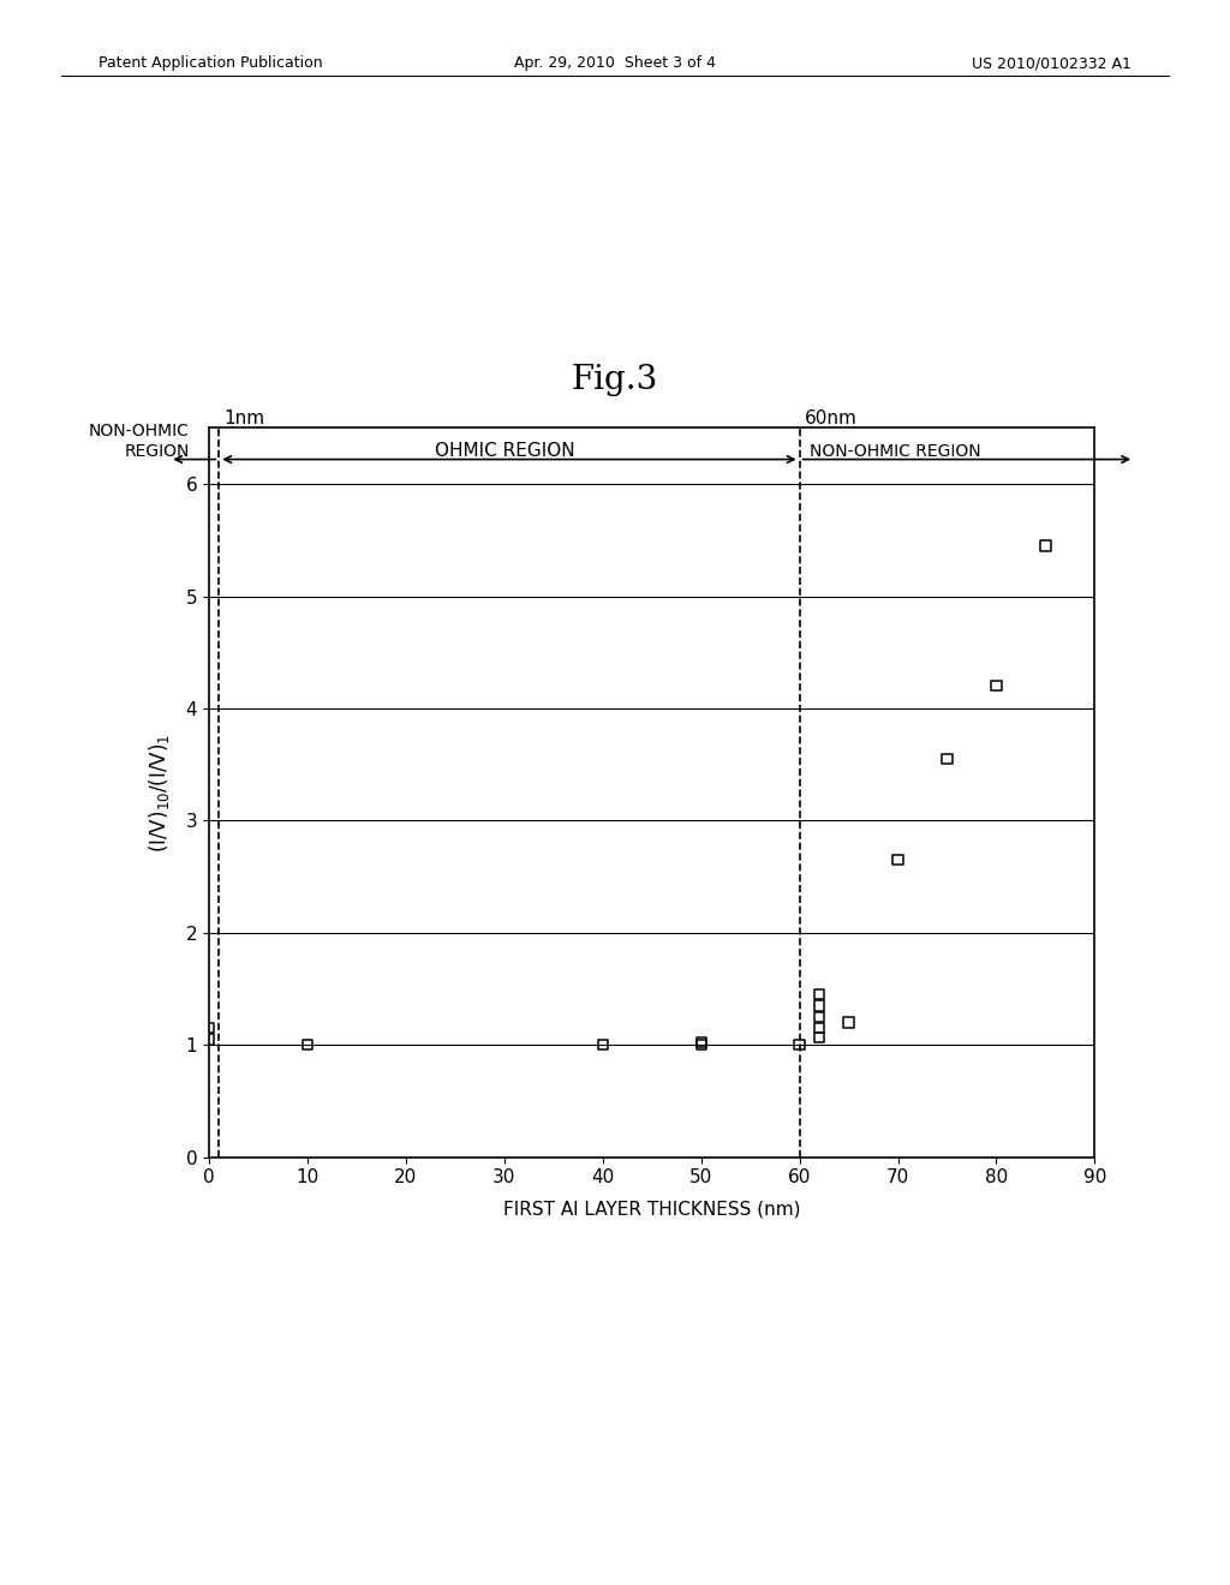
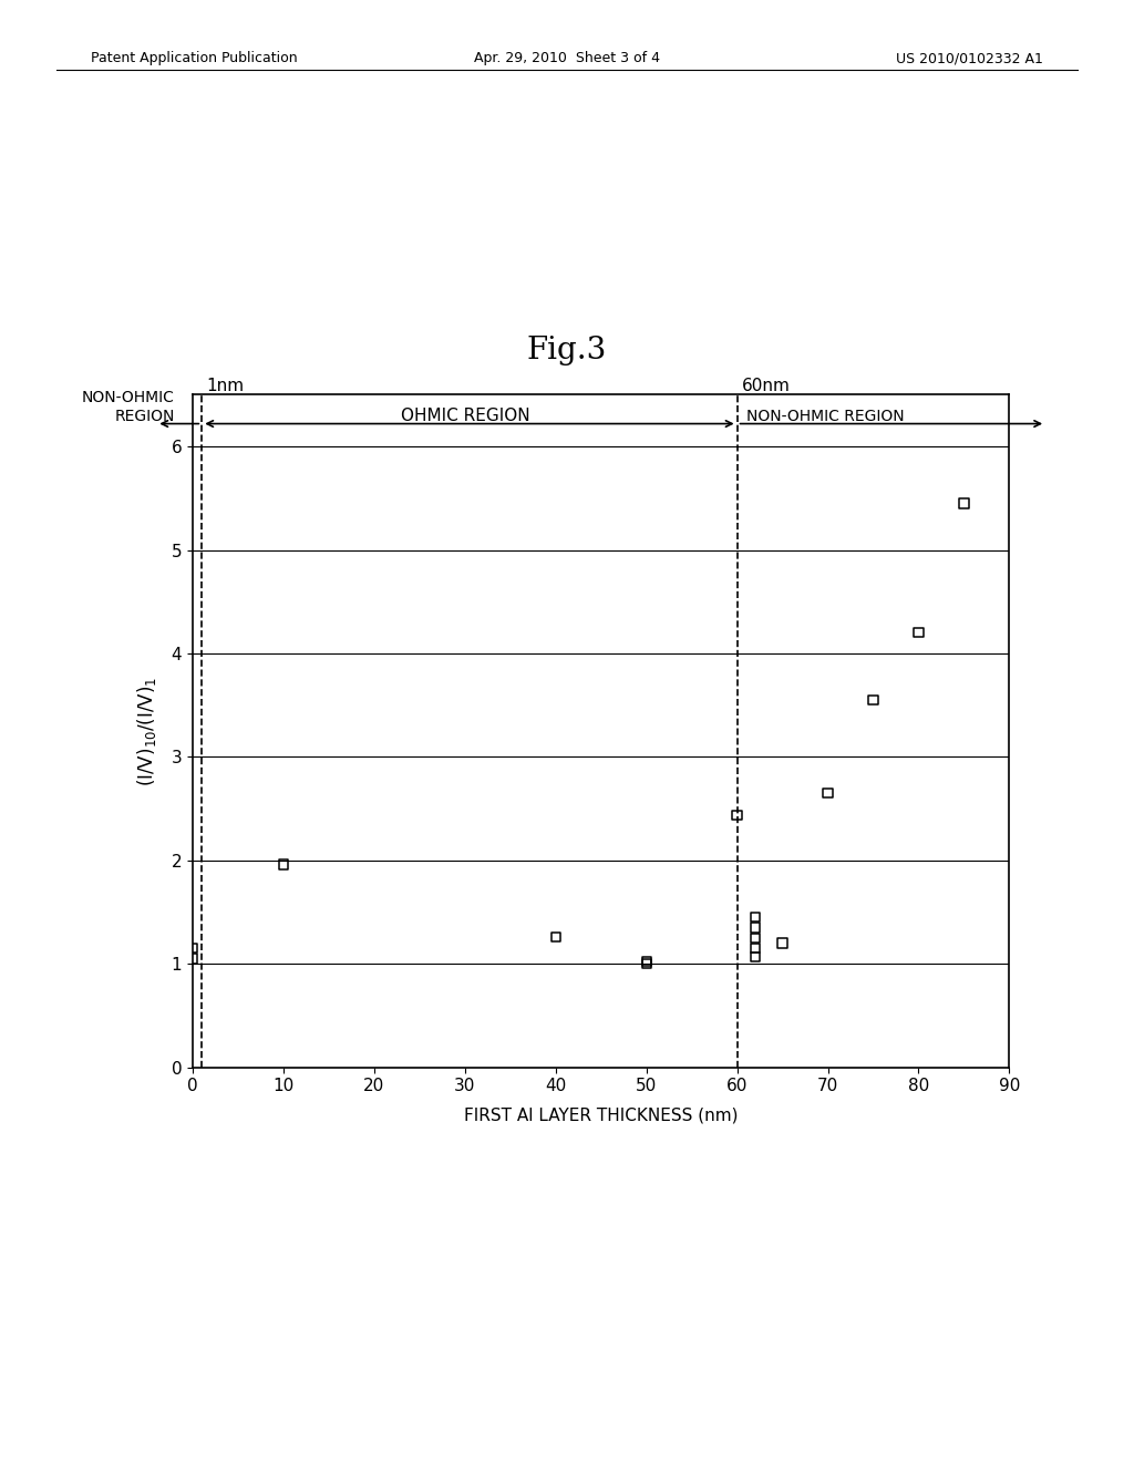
10: 1.00 -> 1.96
40: 1.00 -> 1.26
60: 1.00 -> 2.44
